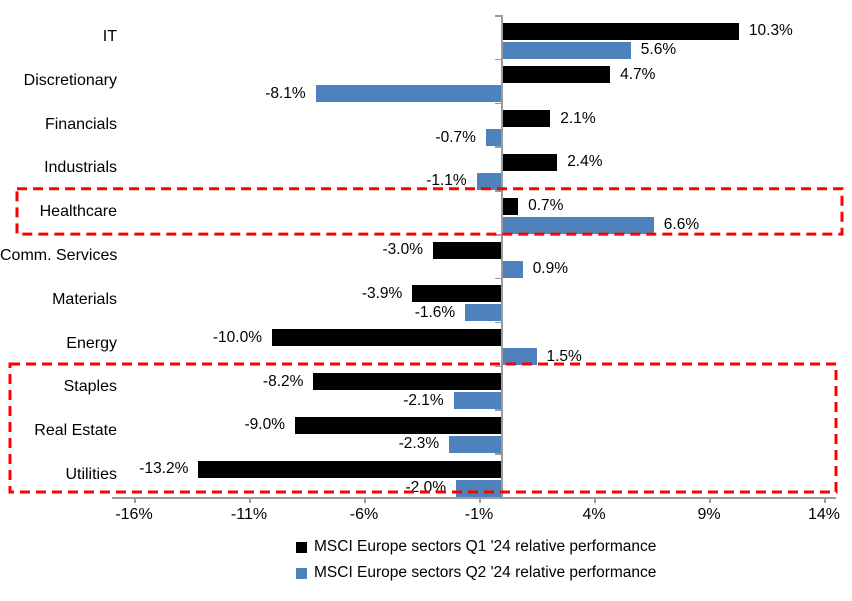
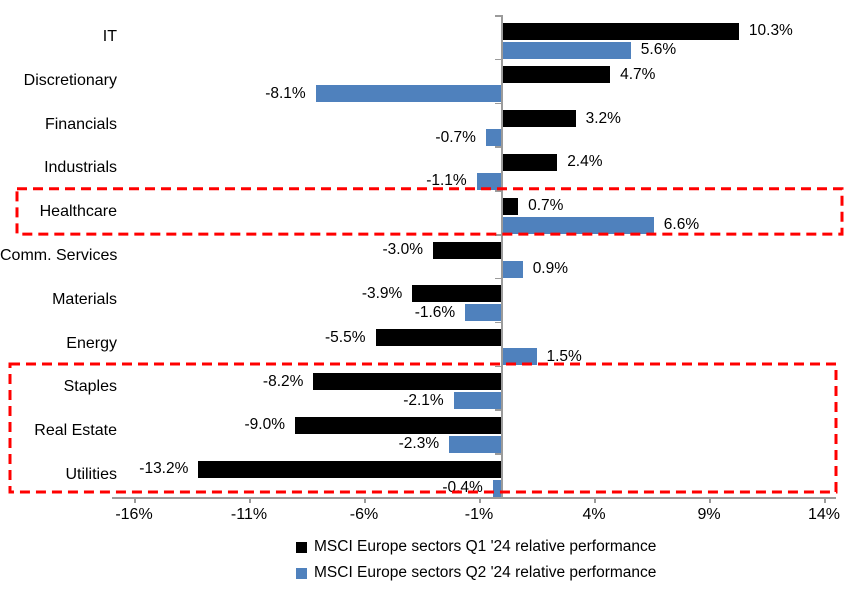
MSCI Europe sectors Q1 '24 relative performance/Financials: 2.1% -> 3.2%
MSCI Europe sectors Q1 '24 relative performance/Energy: -10.0% -> -5.5%
MSCI Europe sectors Q2 '24 relative performance/Utilities: -2.0% -> -0.4%
